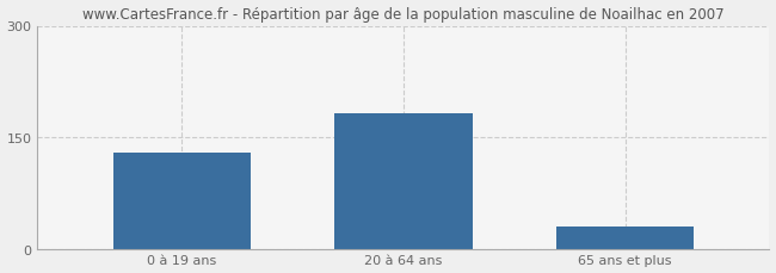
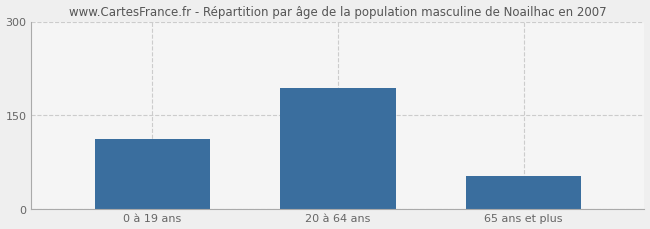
0 à 19 ans: 130 -> 112
20 à 64 ans: 182 -> 194
65 ans et plus: 30 -> 52
